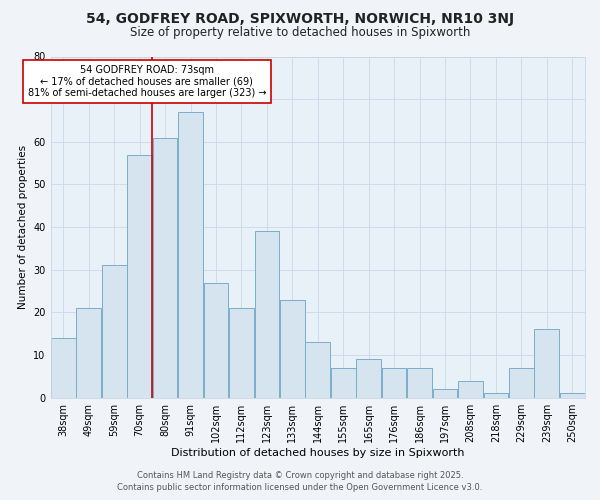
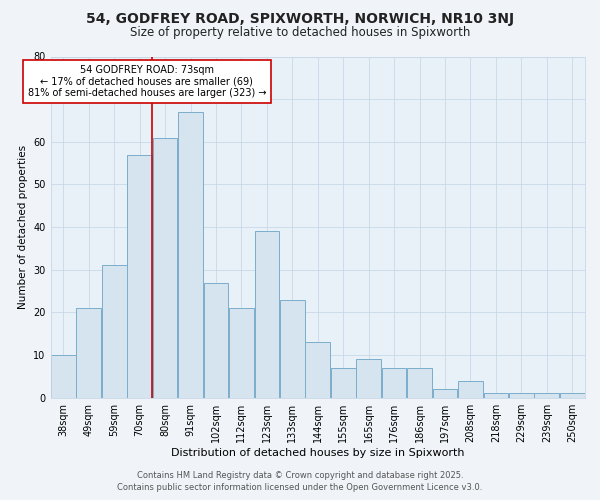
38sqm: 14 -> 10
229sqm: 7 -> 1
239sqm: 16 -> 1
